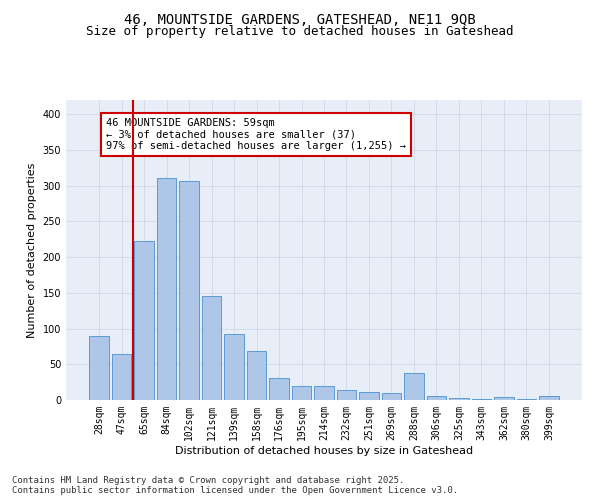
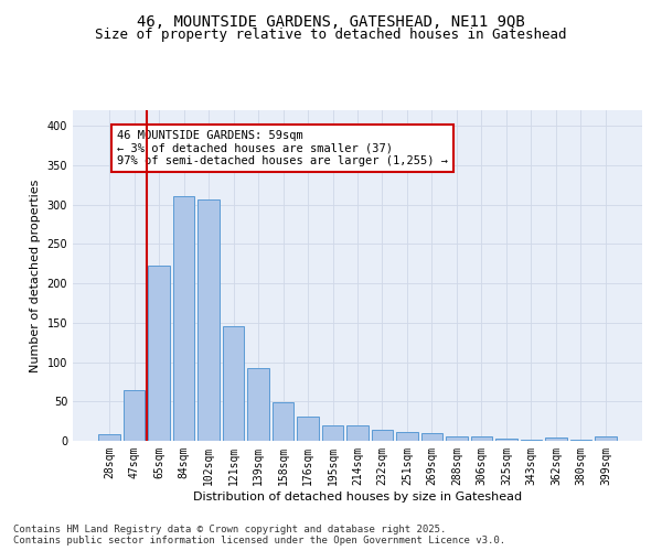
28sqm: 90 -> 8
158sqm: 68 -> 49
288sqm: 38 -> 5
